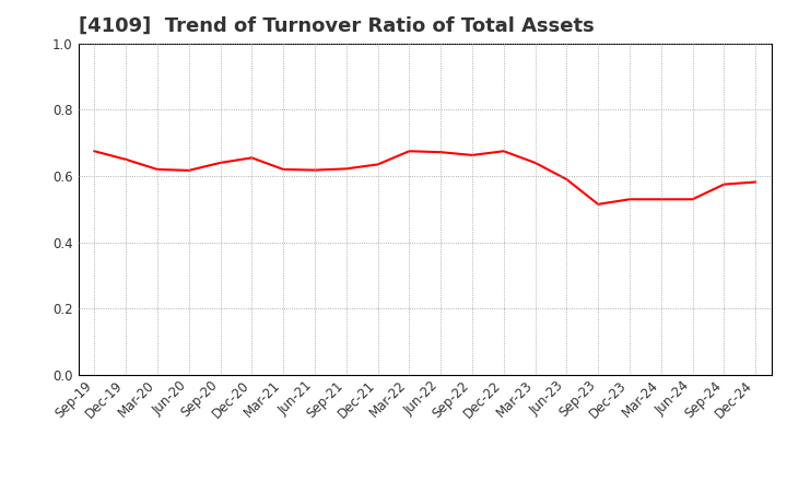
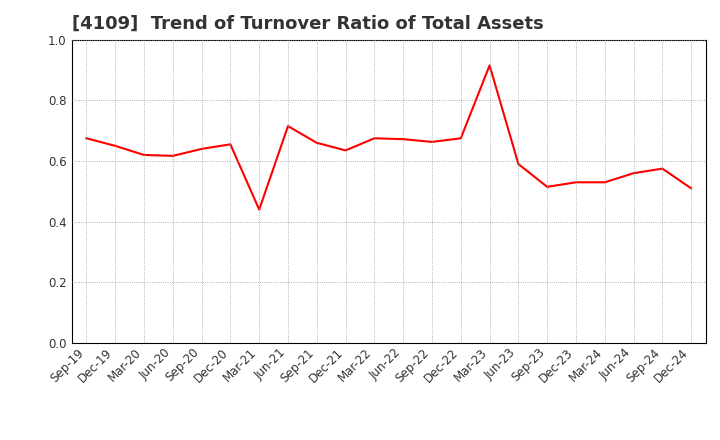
Mar-21: 0.620 -> 0.440
Jun-21: 0.618 -> 0.715
Sep-21: 0.622 -> 0.660
Mar-23: 0.640 -> 0.915
Jun-24: 0.530 -> 0.560
Dec-24: 0.582 -> 0.510
